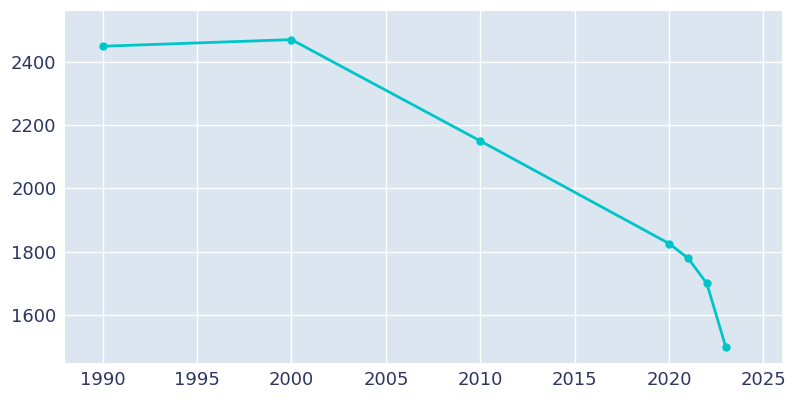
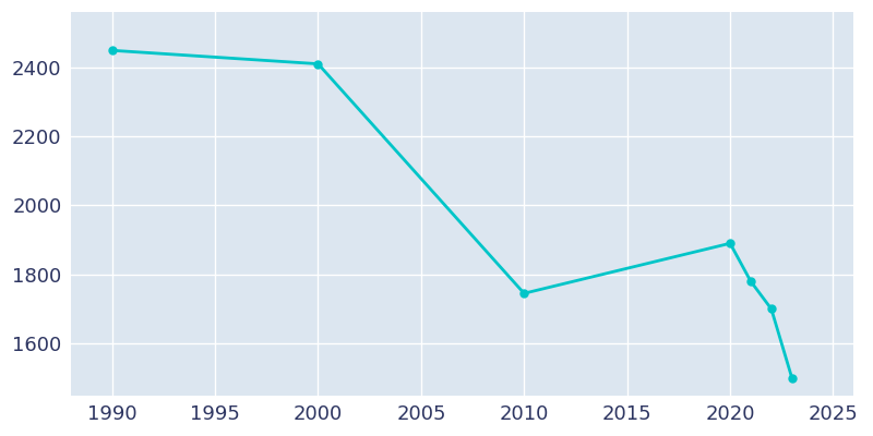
2000: 2470 -> 2410
2010: 2150 -> 1745
2020: 1826 -> 1890
